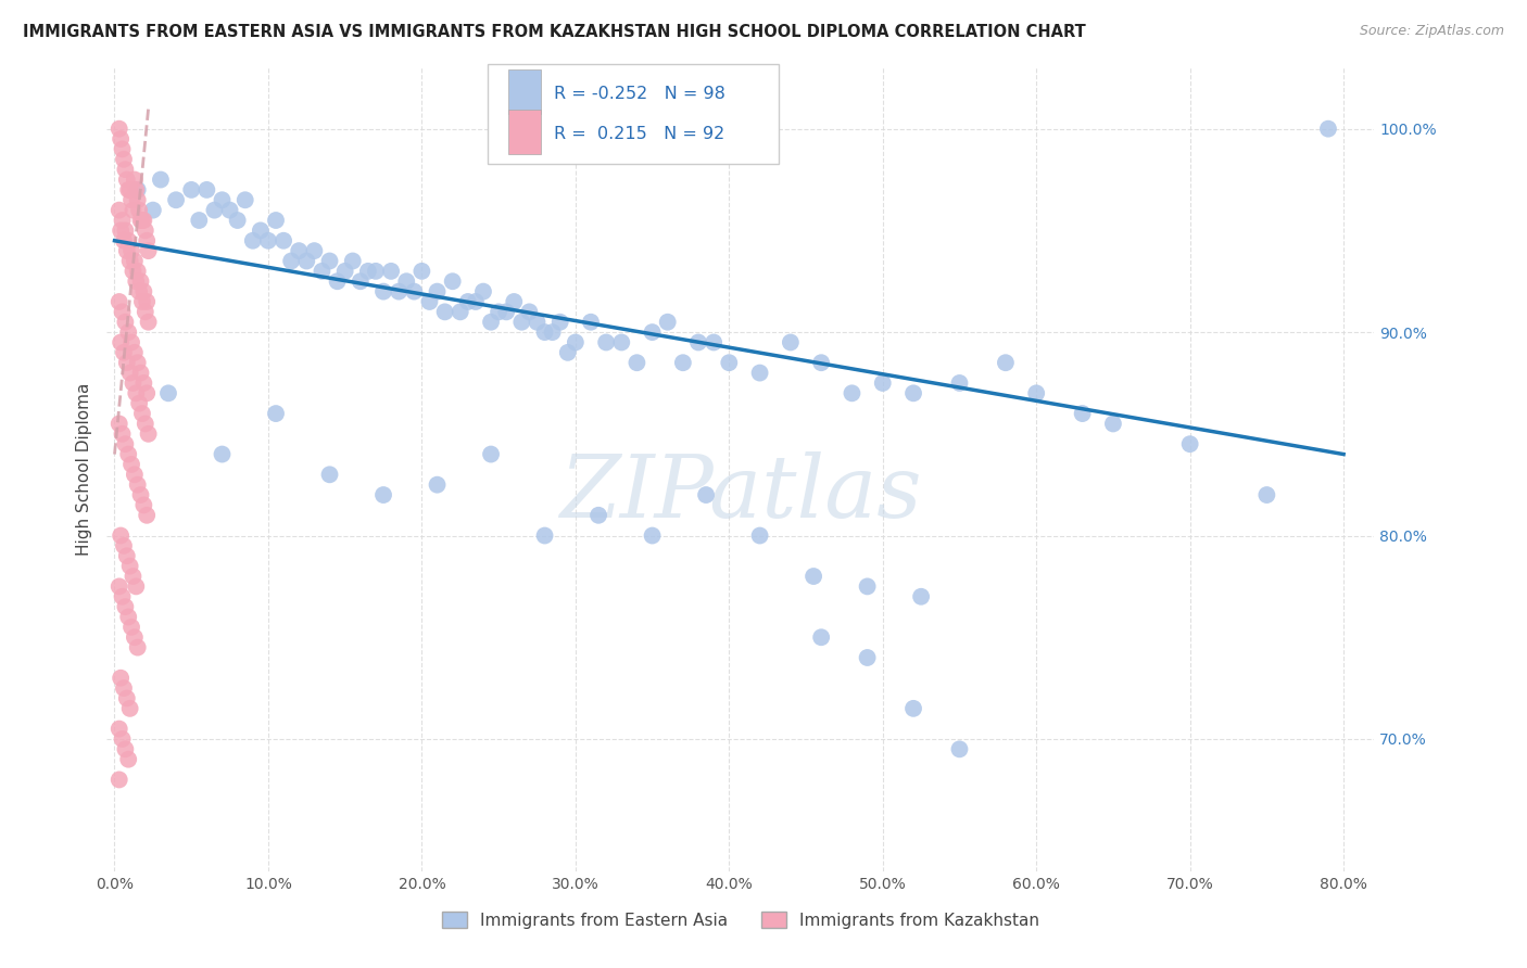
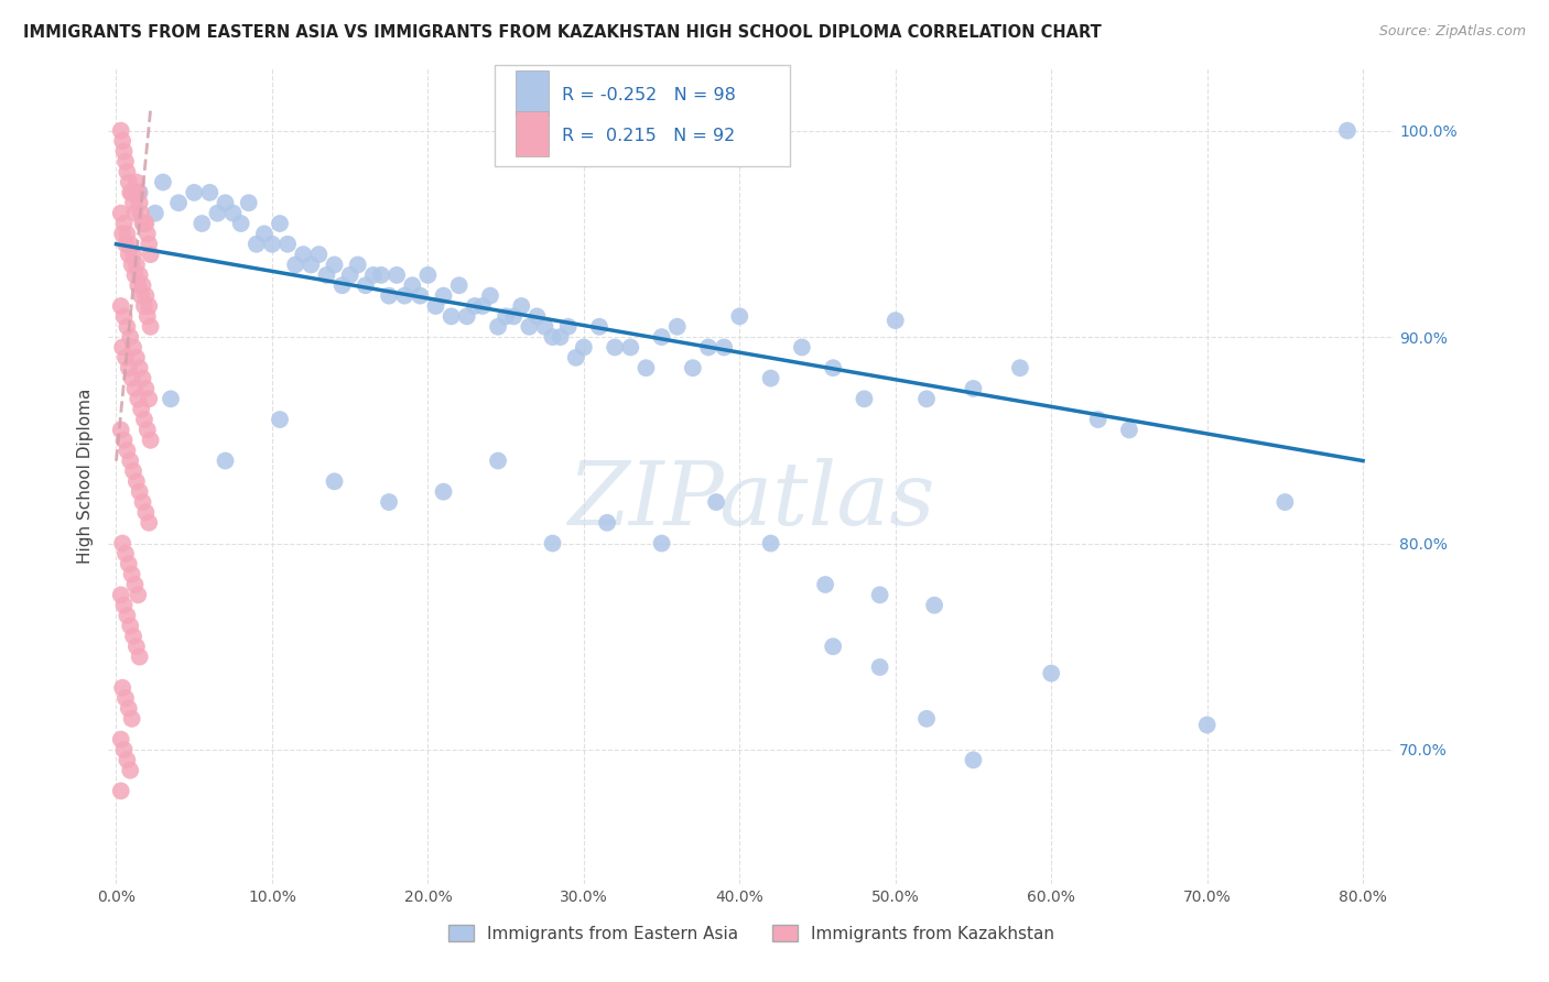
Immigrants from Eastern Asia/40.0%: 88.5% -> 91.0%
Immigrants from Eastern Asia/50.0%: 87.5% -> 90.8%
Immigrants from Eastern Asia/60.0%: 87.0% -> 73.7%
Immigrants from Eastern Asia/70.0%: 84.5% -> 71.2%
